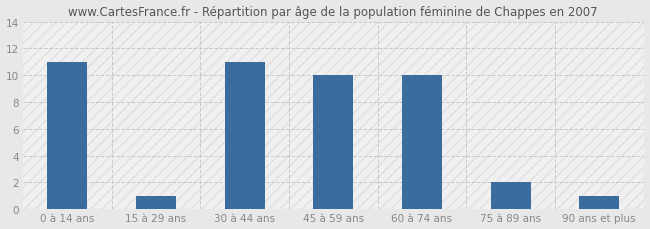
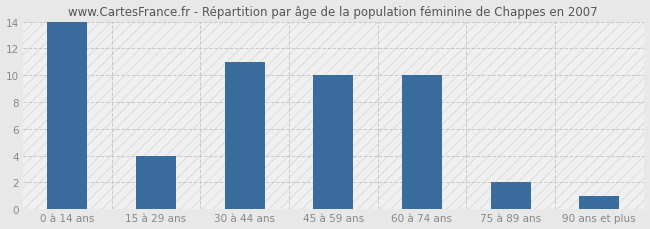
0 à 14 ans: 11 -> 14
15 à 29 ans: 1 -> 4
